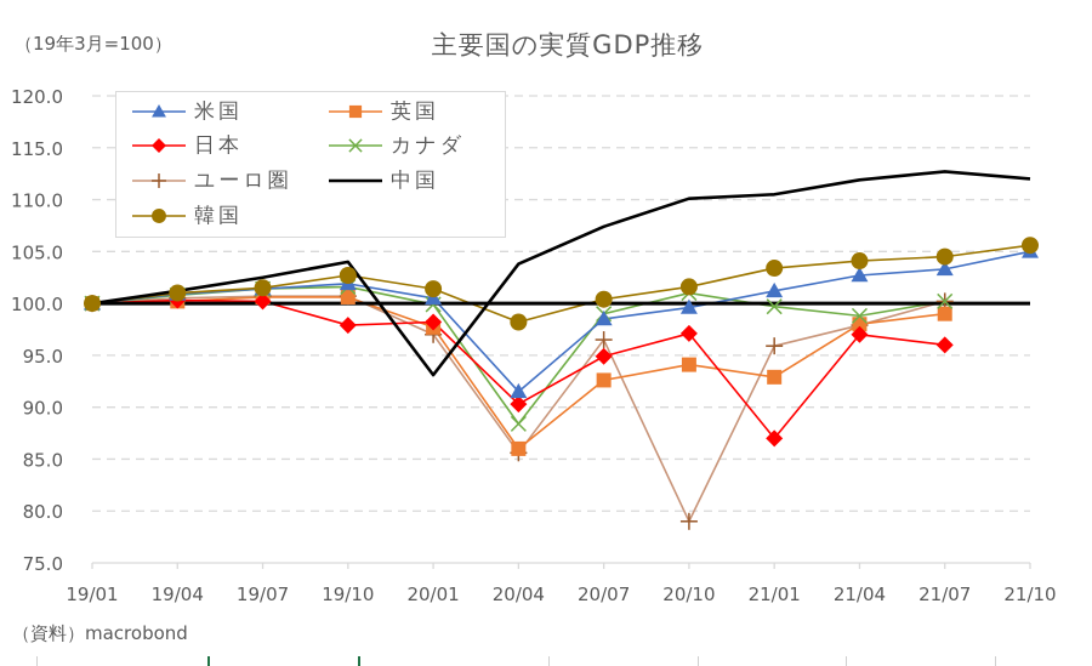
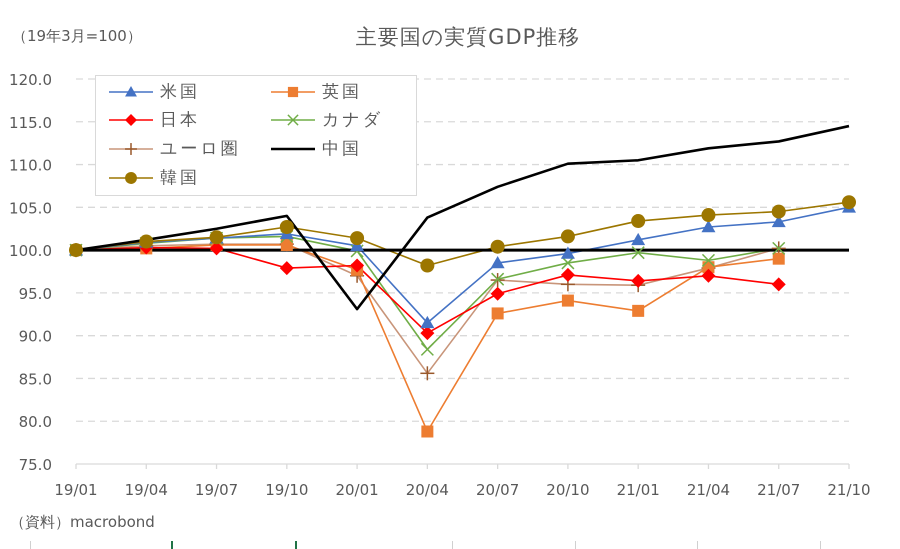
英国/20/04: 86 -> 79
カナダ/20/07: 99 -> 97
カナダ/20/10: 101 -> 98
ユーロ圏/20/10: 79 -> 96
日本/21/01: 87 -> 96
中国/21/10: 112 -> 114
